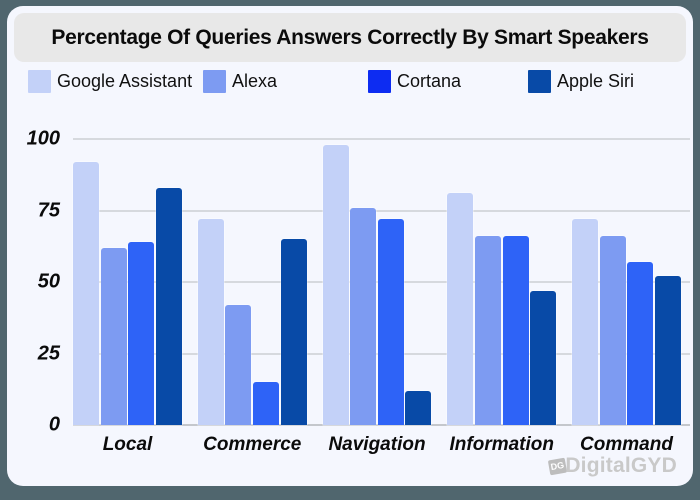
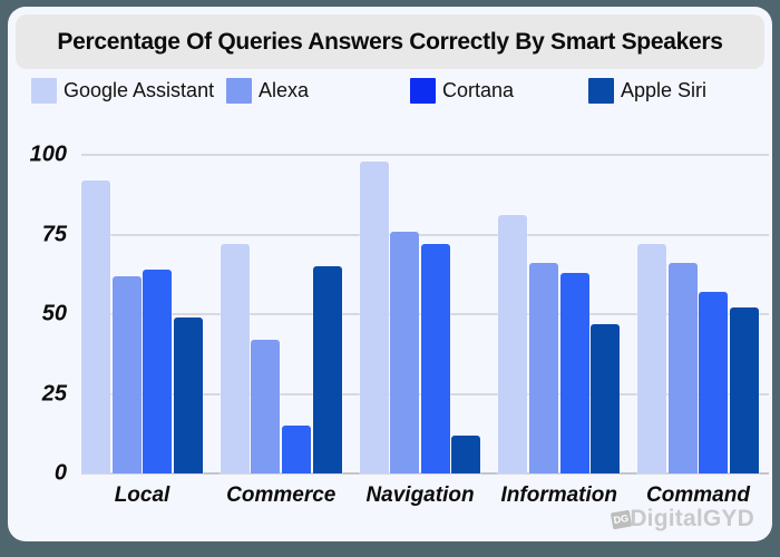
Apple Siri/Local: 83 -> 49
Cortana/Information: 66 -> 63
